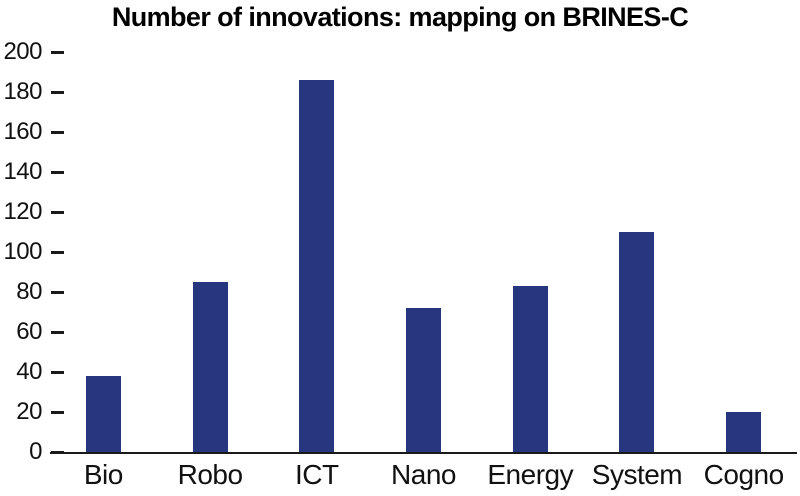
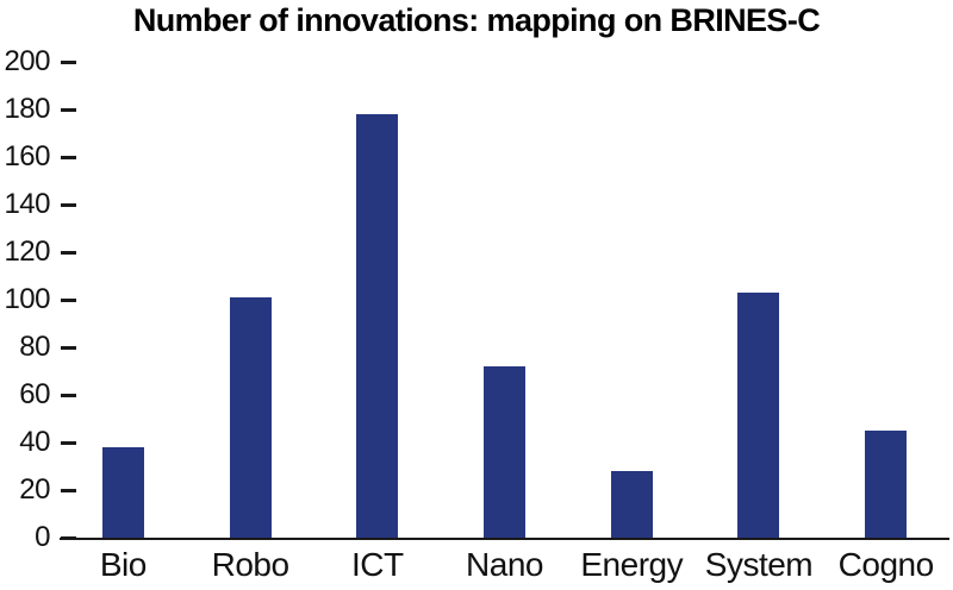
Robo: 85 -> 101
ICT: 186 -> 178
Energy: 83 -> 28
System: 110 -> 103
Cogno: 20 -> 45
